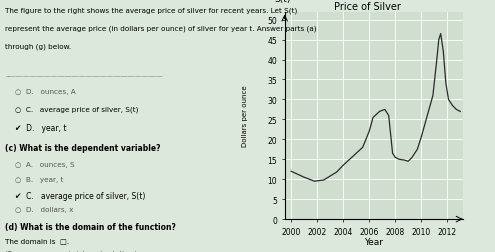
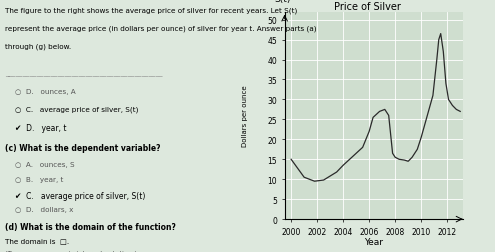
2000: 12.0 -> 15.0
